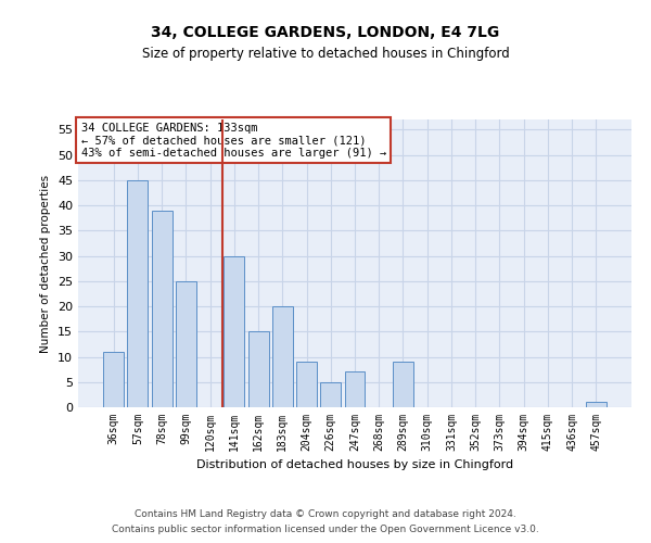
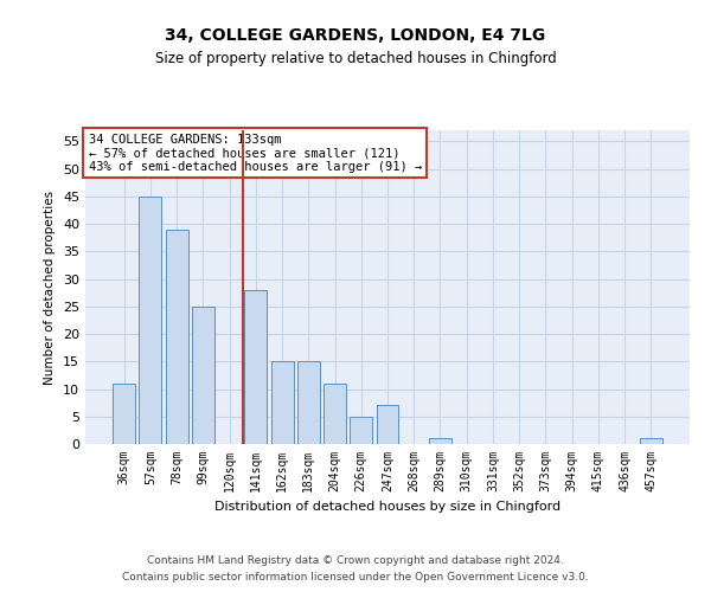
141sqm: 30 -> 28
183sqm: 20 -> 15
204sqm: 9 -> 11
289sqm: 9 -> 1
